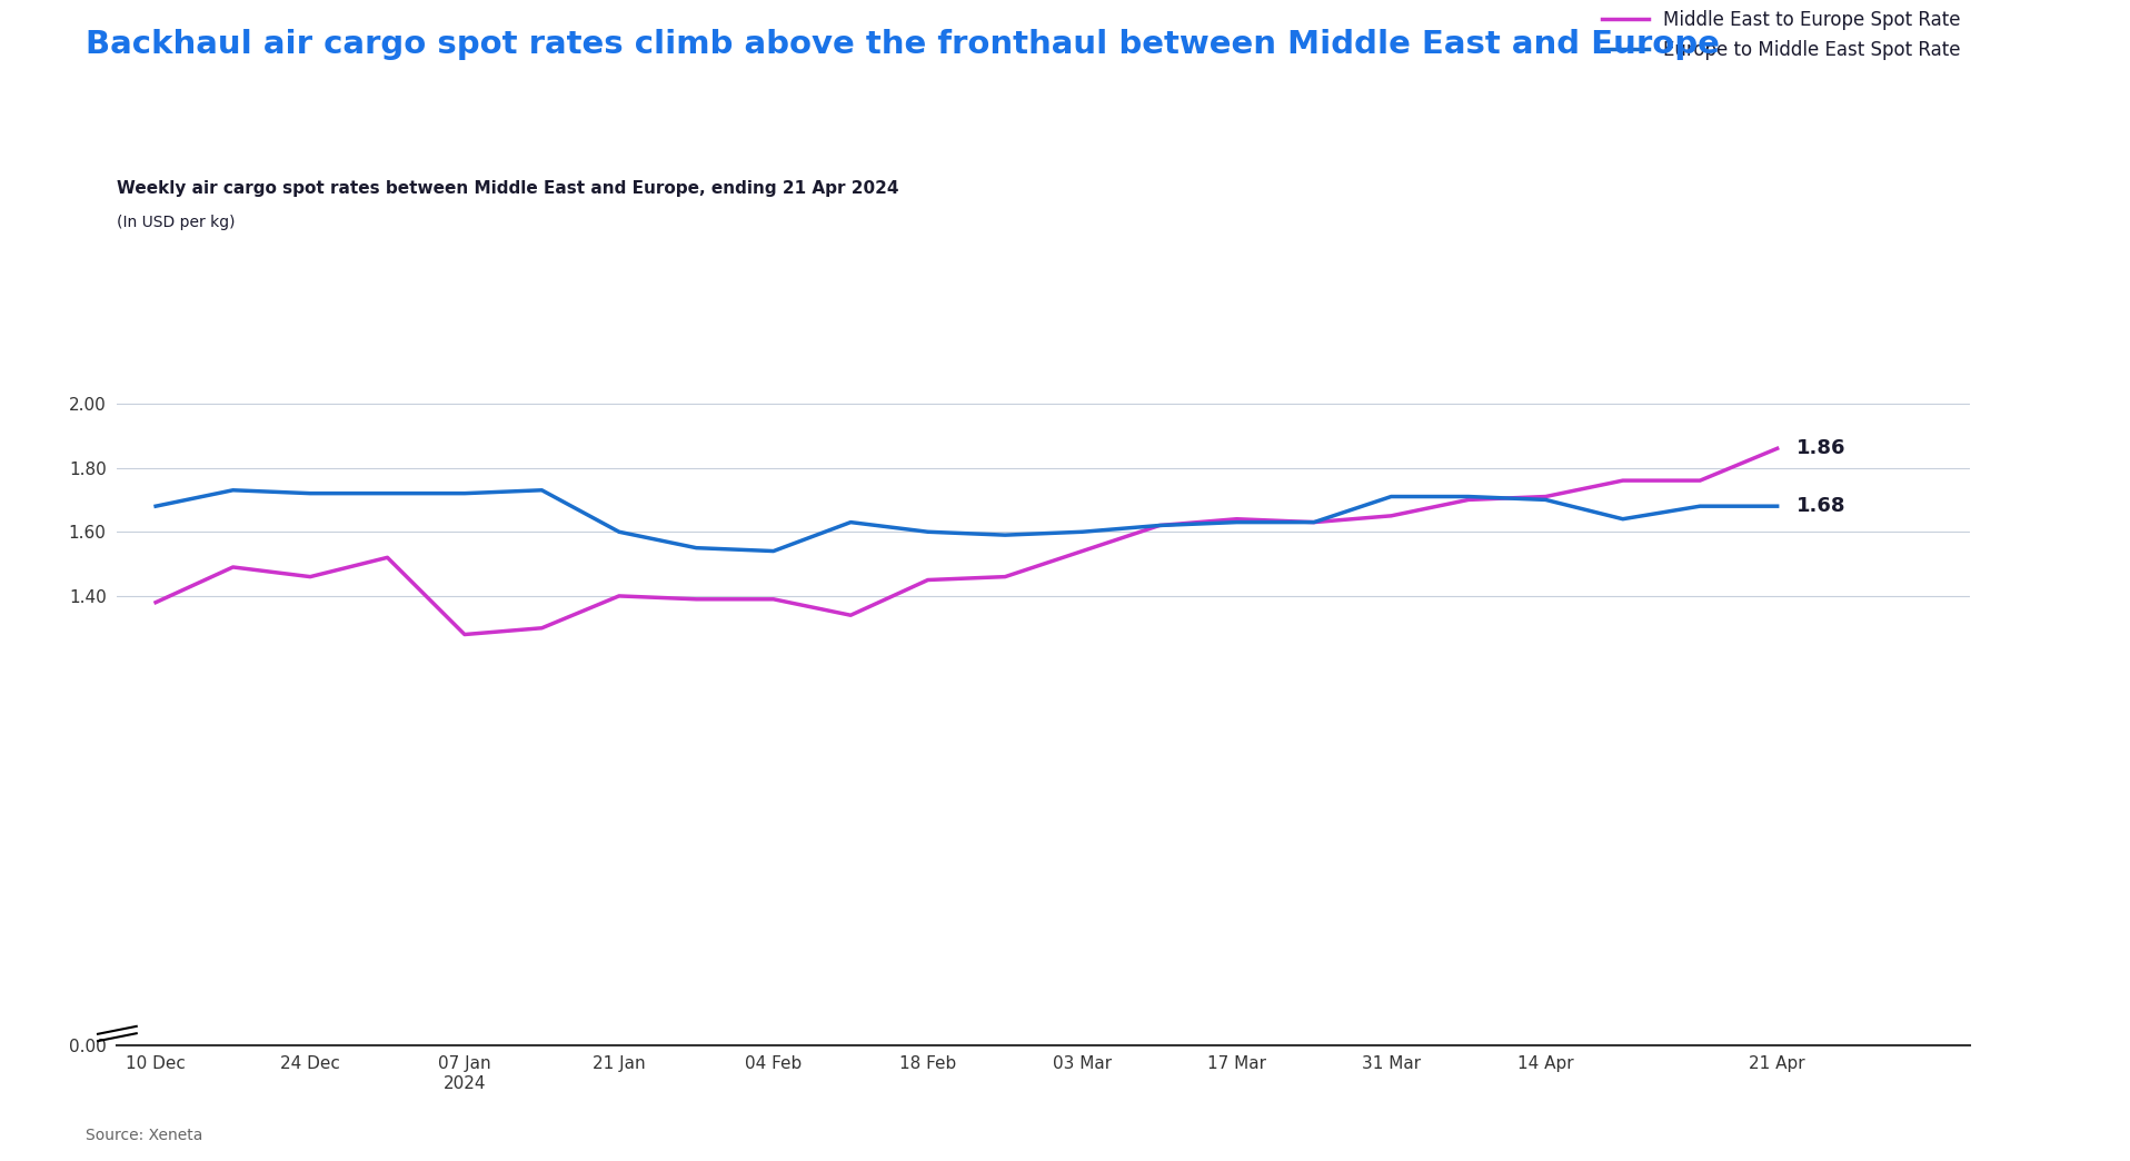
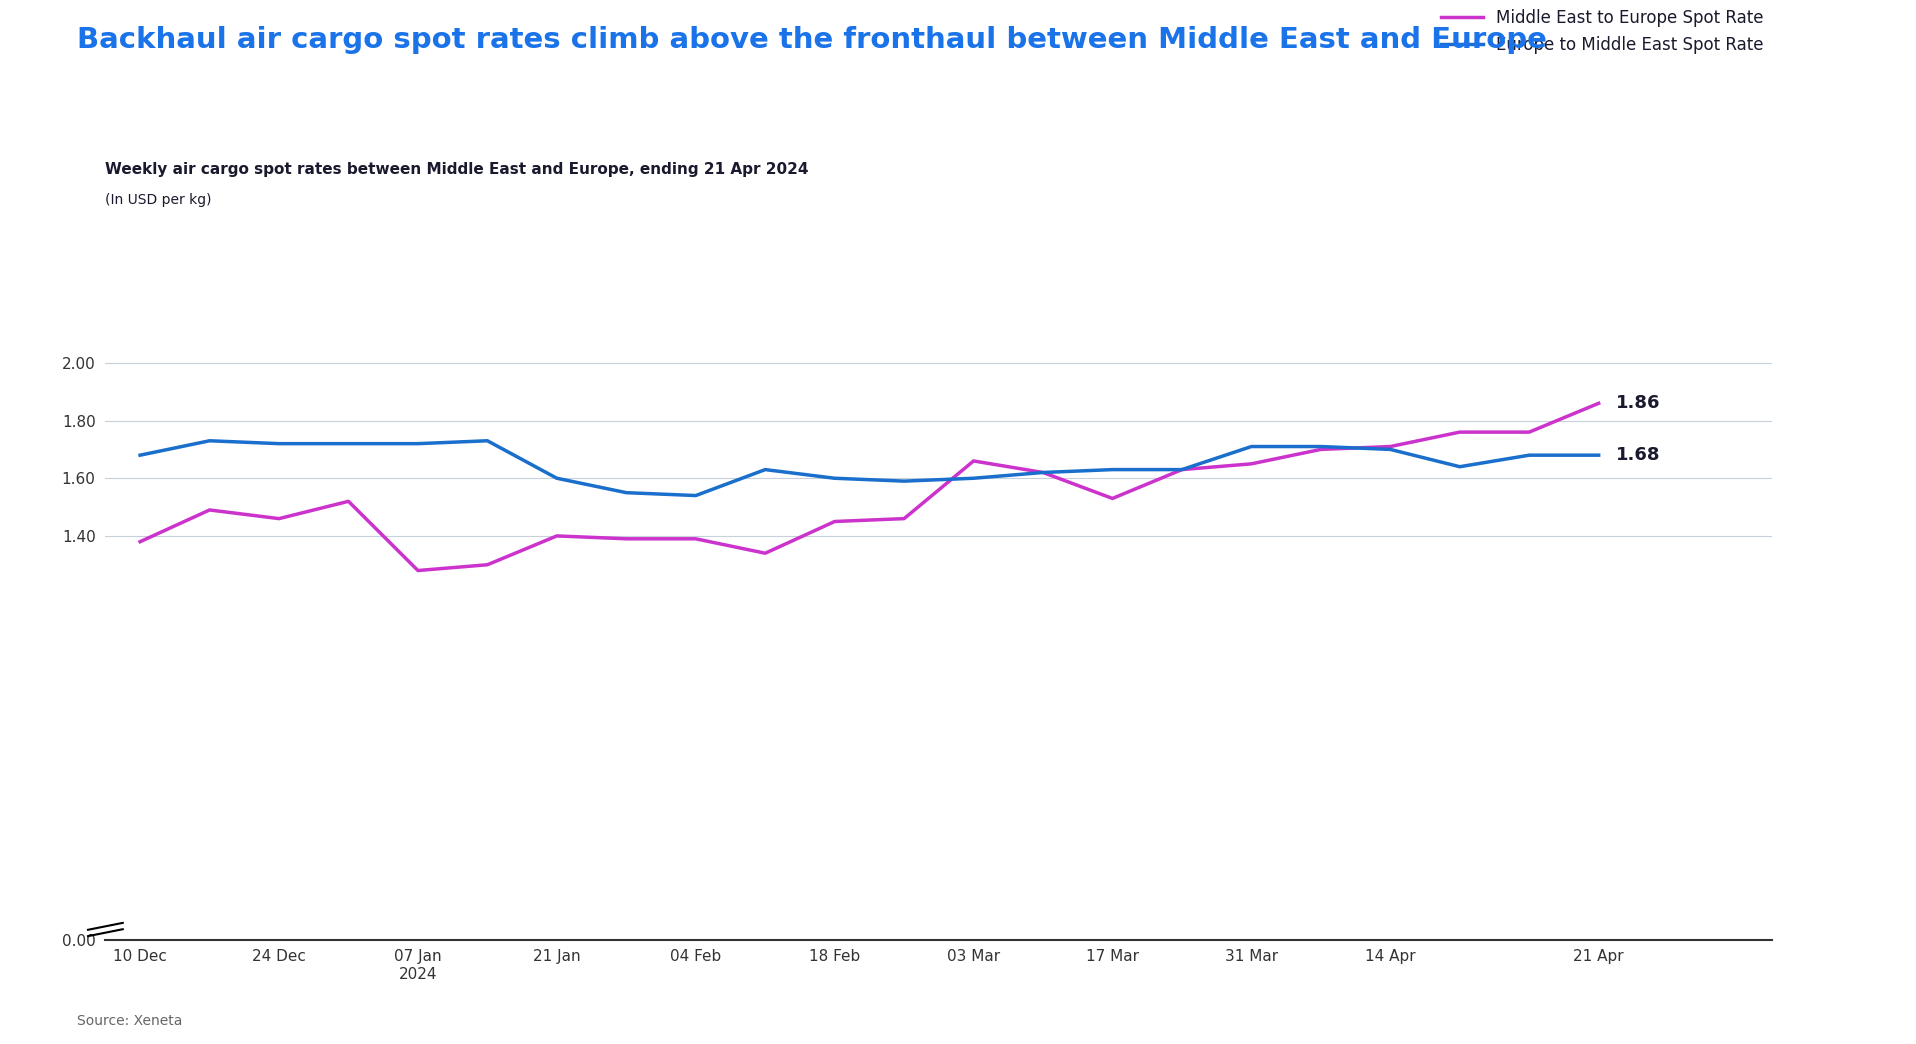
Middle East to Europe Spot Rate/03 Mar: 1.54 -> 1.66
Middle East to Europe Spot Rate/17 Mar: 1.64 -> 1.53
